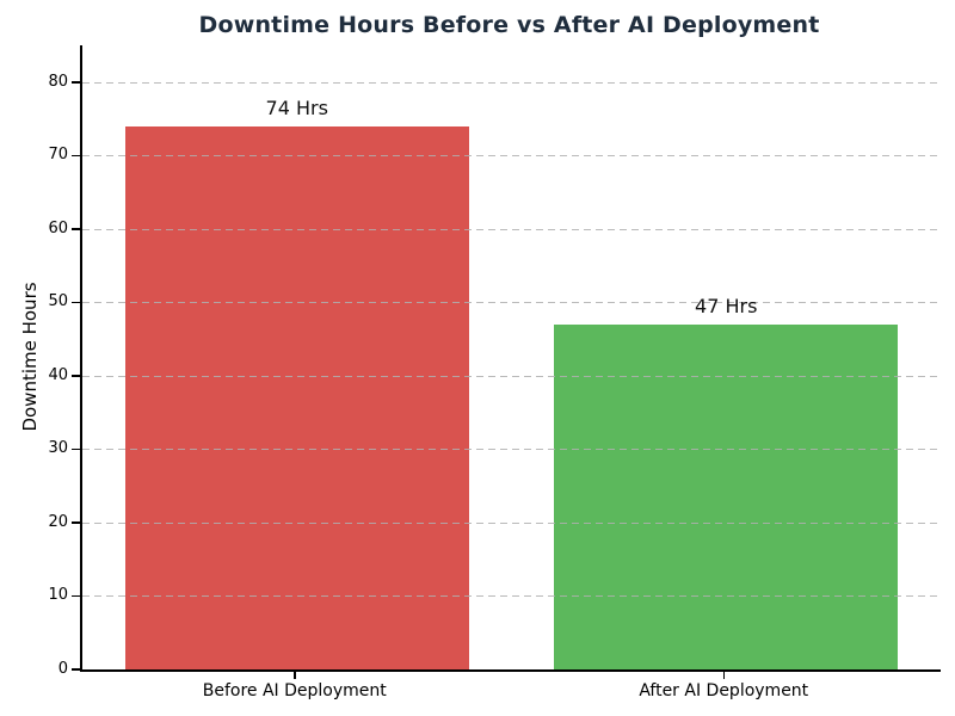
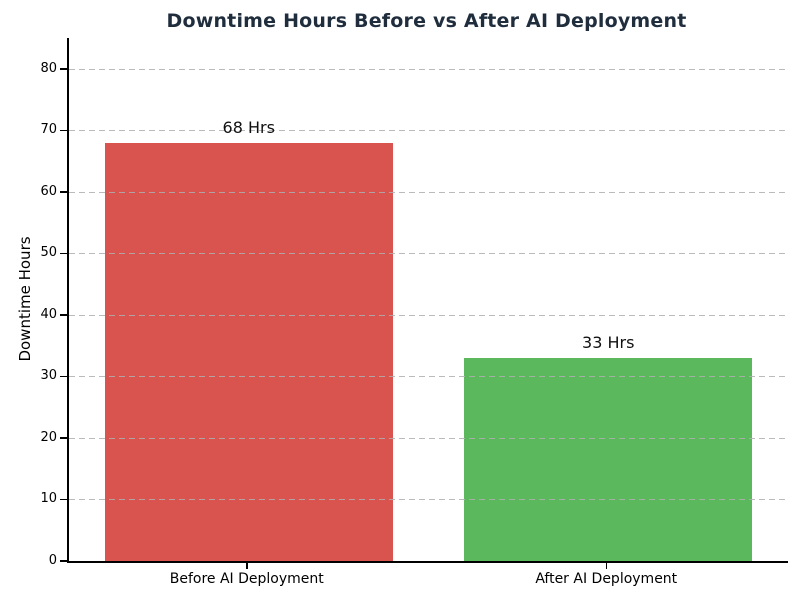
Before AI Deployment: 74 -> 68
After AI Deployment: 47 -> 33
